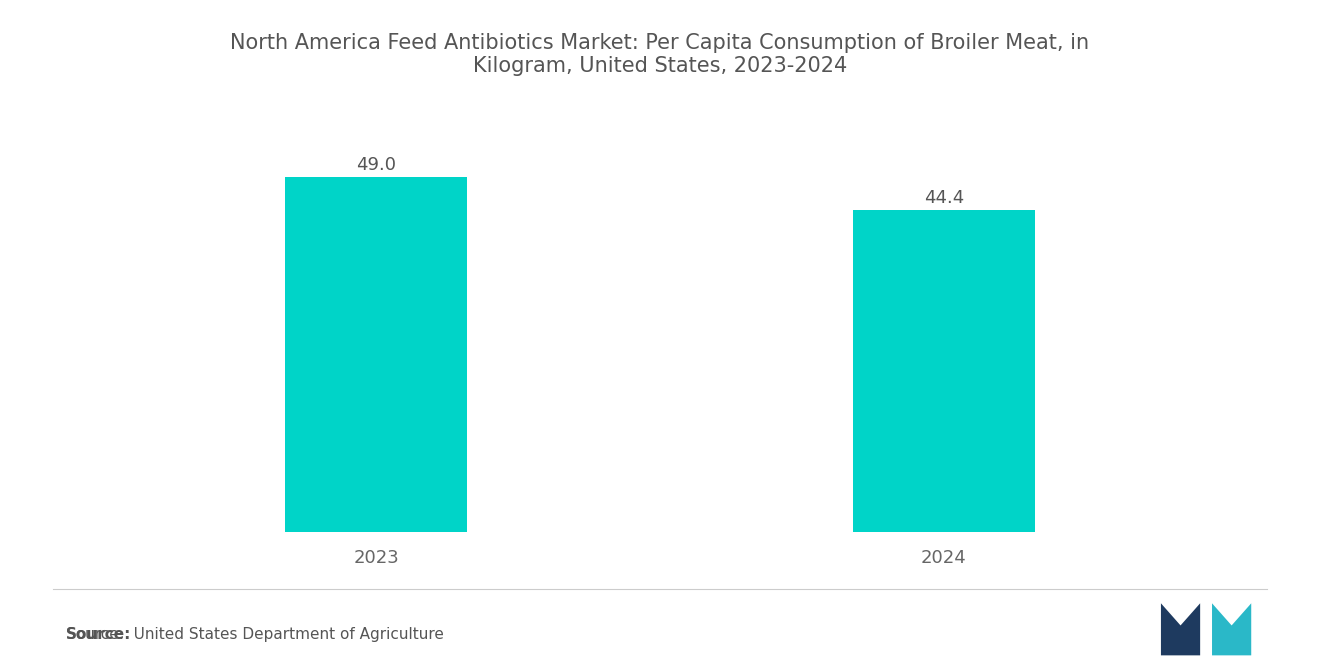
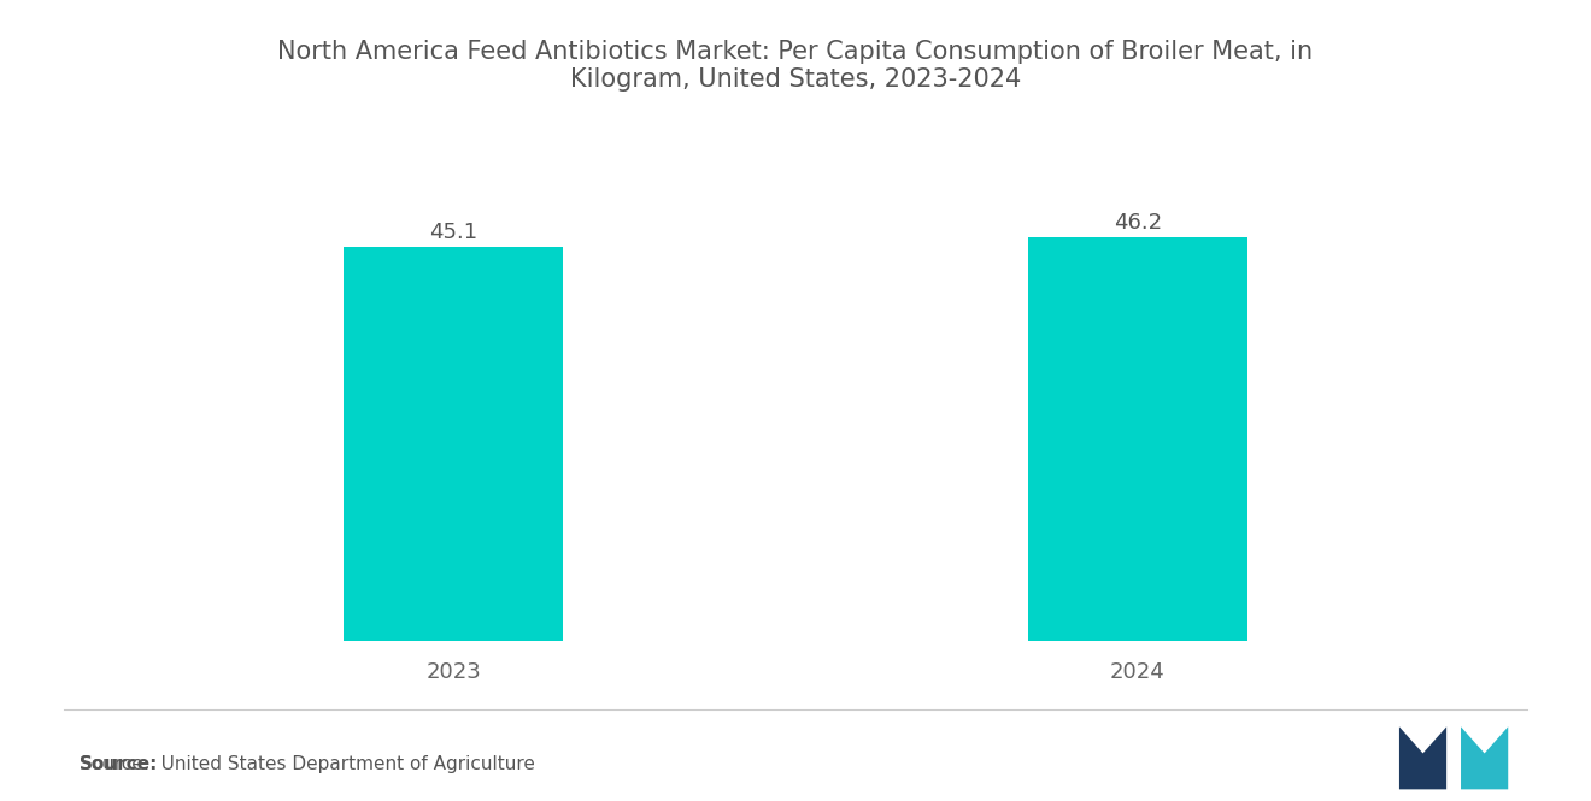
2023: 49.0 -> 45.1
2024: 44.4 -> 46.2
